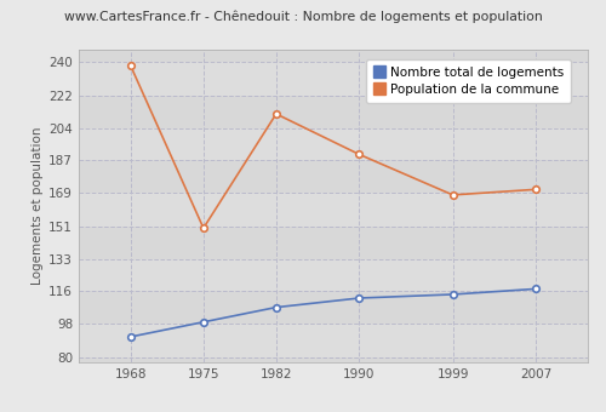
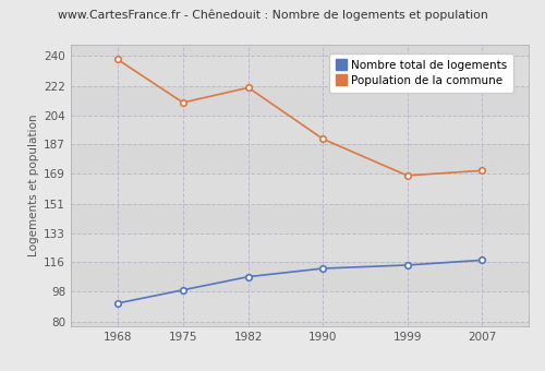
Population de la commune/1975: 150 -> 212
Population de la commune/1982: 212 -> 221
